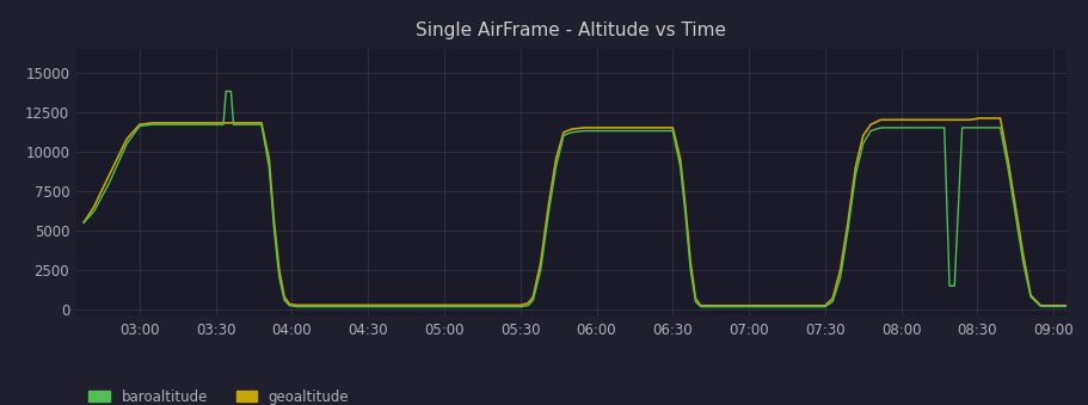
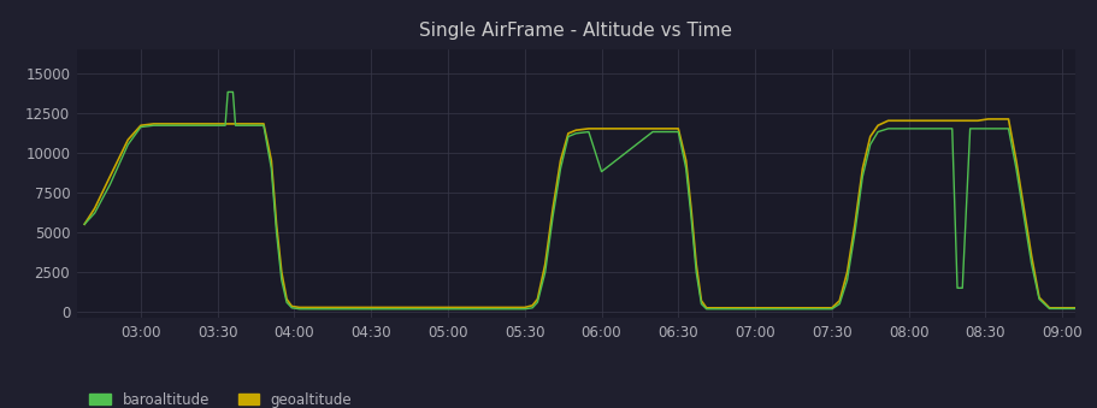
baroaltitude/06:00: 11300 -> 8800
